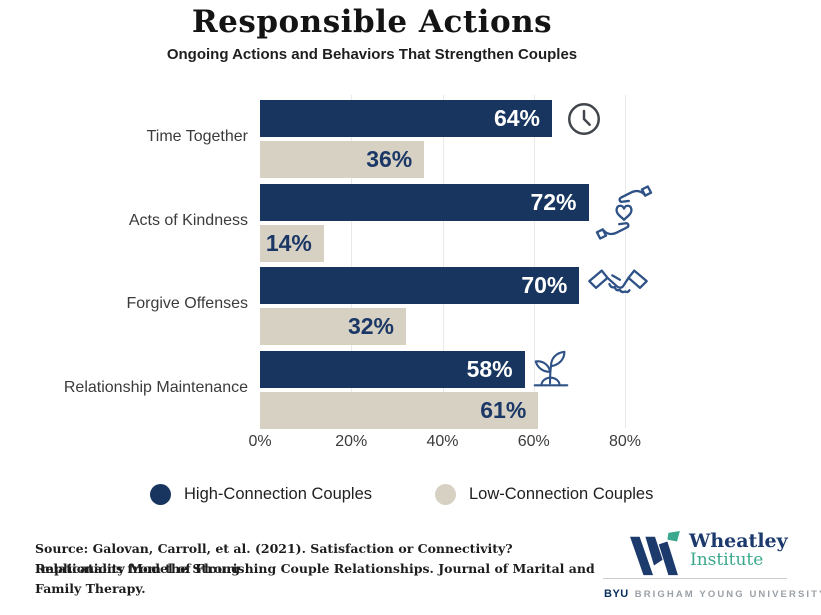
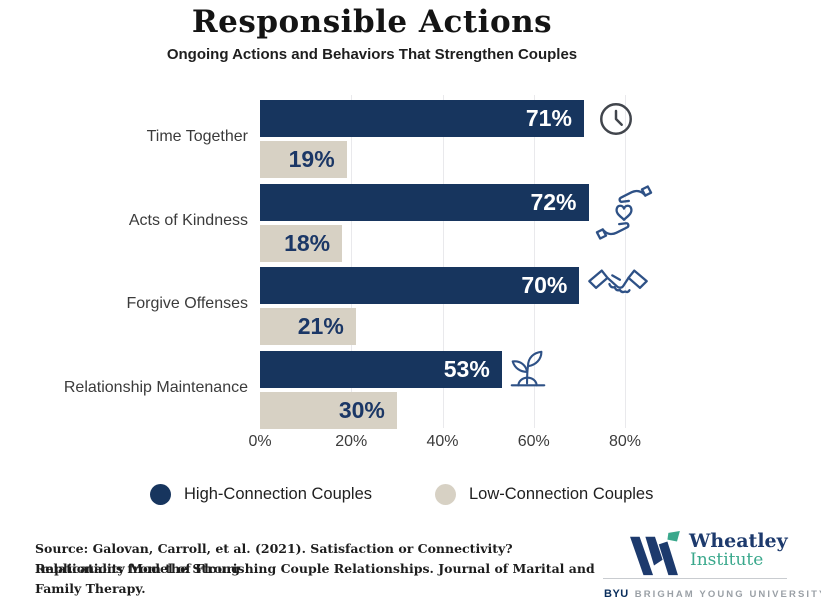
High-Connection Couples/Time Together: 64% -> 71%
Low-Connection Couples/Time Together: 36% -> 19%
Low-Connection Couples/Acts of Kindness: 14% -> 18%
Low-Connection Couples/Forgive Offenses: 32% -> 21%
High-Connection Couples/Relationship Maintenance: 58% -> 53%
Low-Connection Couples/Relationship Maintenance: 61% -> 30%
